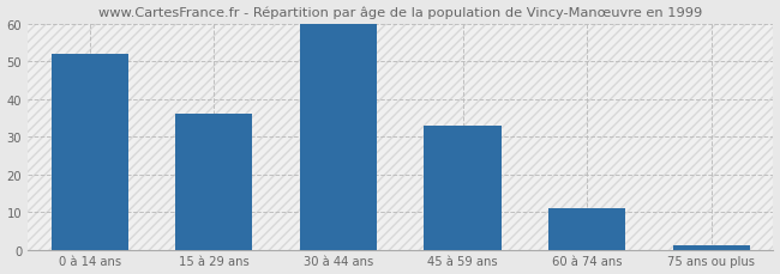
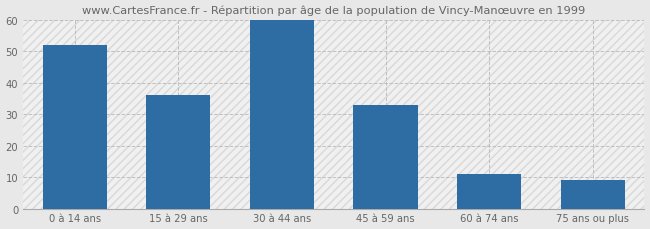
75 ans ou plus: 1 -> 9
